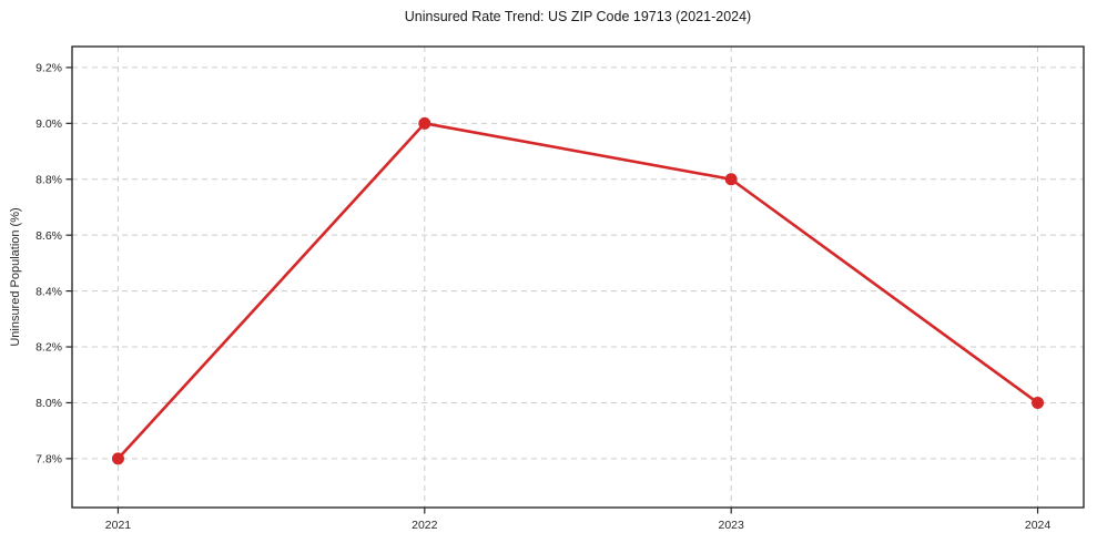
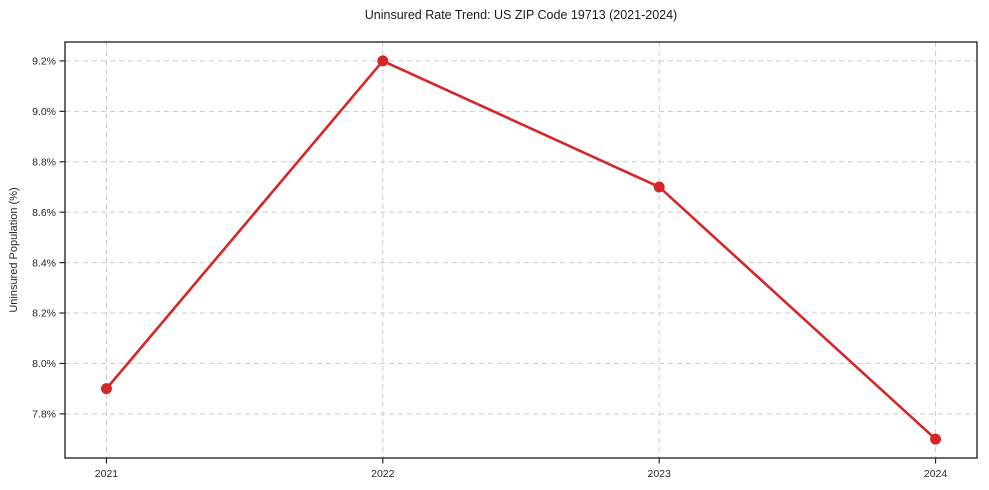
2021: 7.8% -> 7.9%
2022: 9.0% -> 9.2%
2023: 8.8% -> 8.7%
2024: 8.0% -> 7.7%
